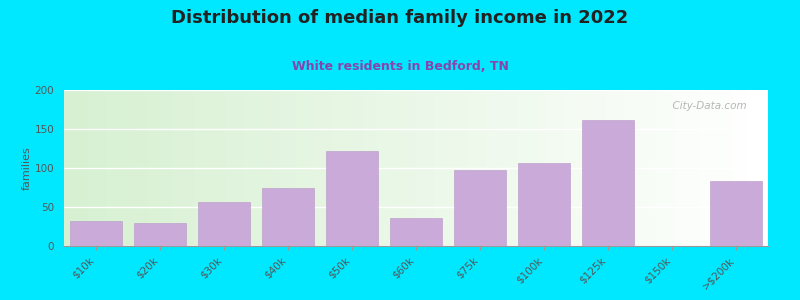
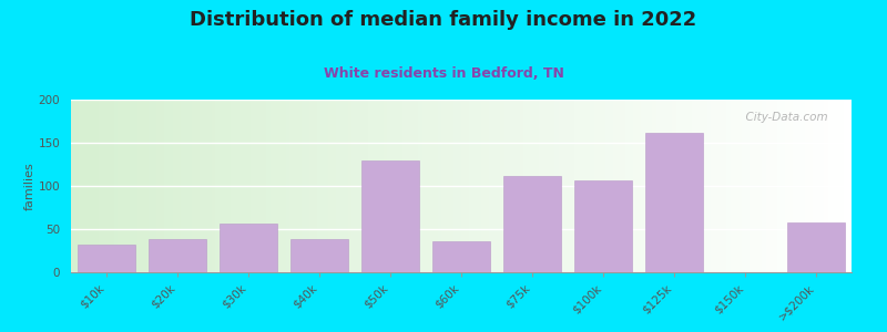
$20k: 30 -> 38
$40k: 74 -> 38
$50k: 122 -> 130
$75k: 98 -> 112
>$200k: 83 -> 58
